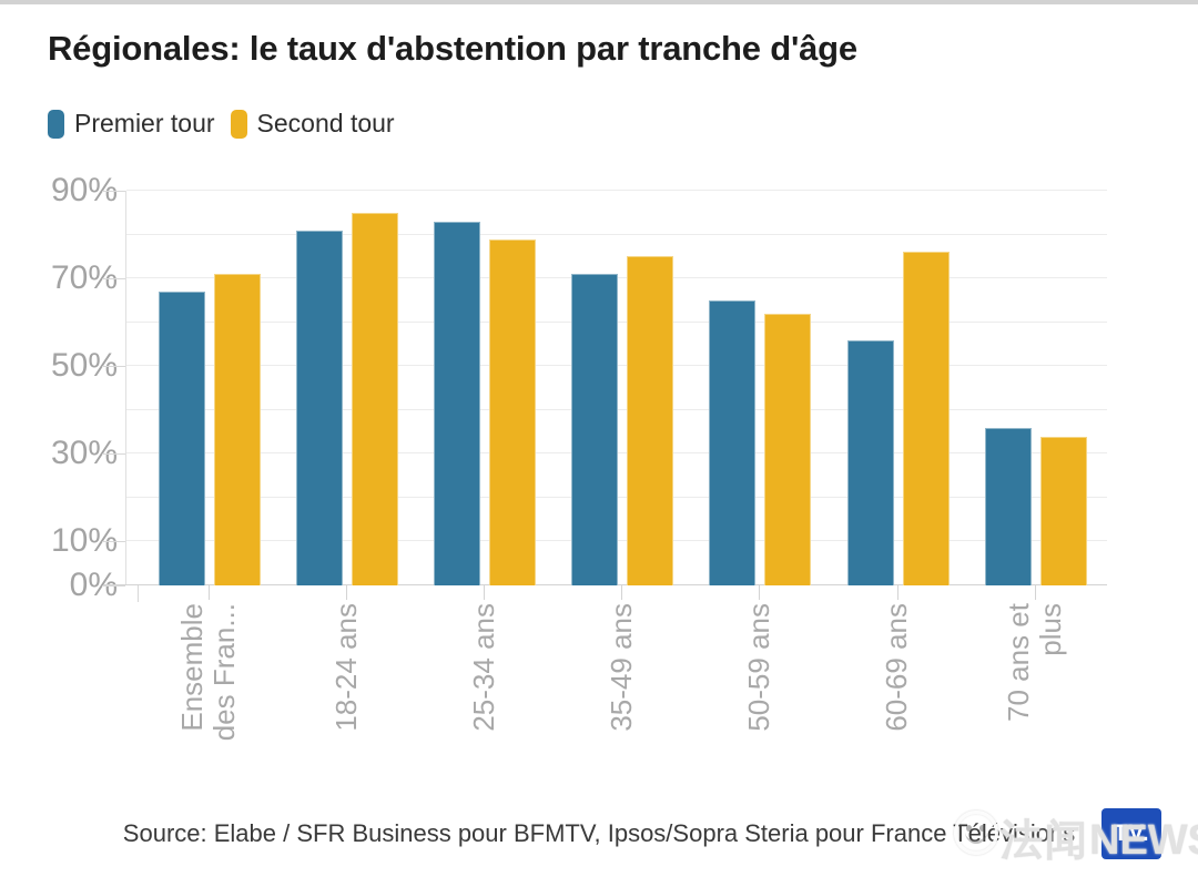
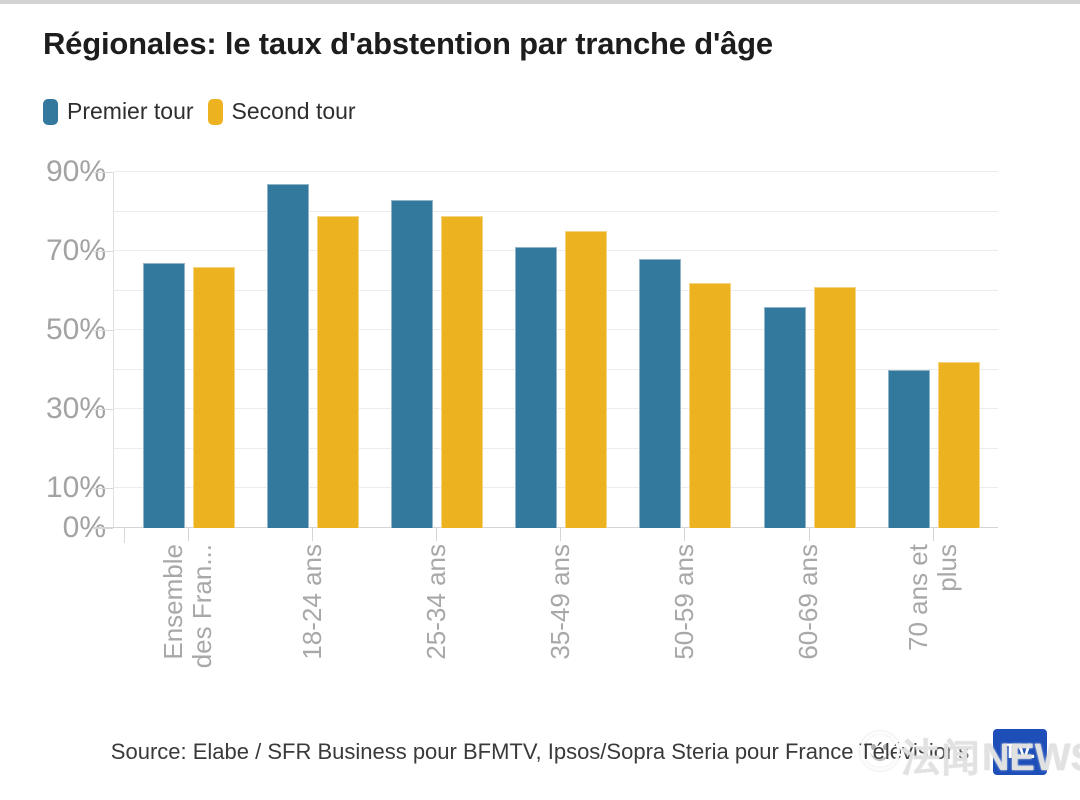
Second tour/Ensemble des Fran...: 71% -> 66%
Premier tour/18-24 ans: 81% -> 87%
Second tour/18-24 ans: 85% -> 79%
Premier tour/50-59 ans: 65% -> 68%
Second tour/60-69 ans: 76% -> 61%
Premier tour/70 ans et plus: 36% -> 40%
Second tour/70 ans et plus: 34% -> 42%
